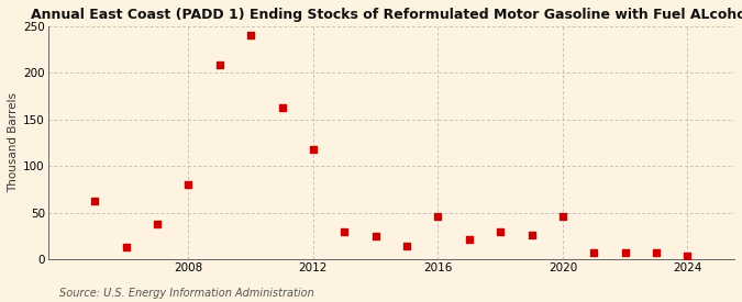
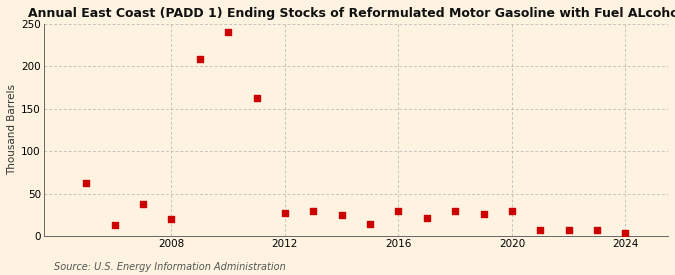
2008: 80 -> 20
2012: 118 -> 27
2016: 46 -> 30
2020: 46 -> 29
